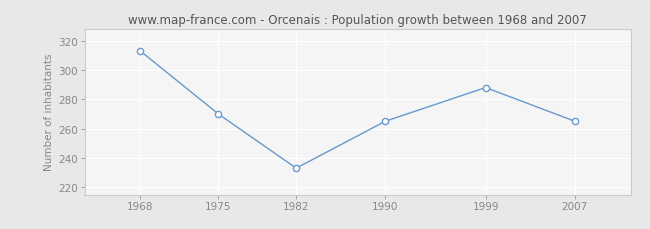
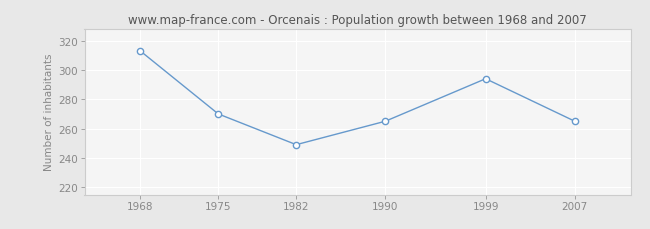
1982: 233 -> 249
1999: 288 -> 294
